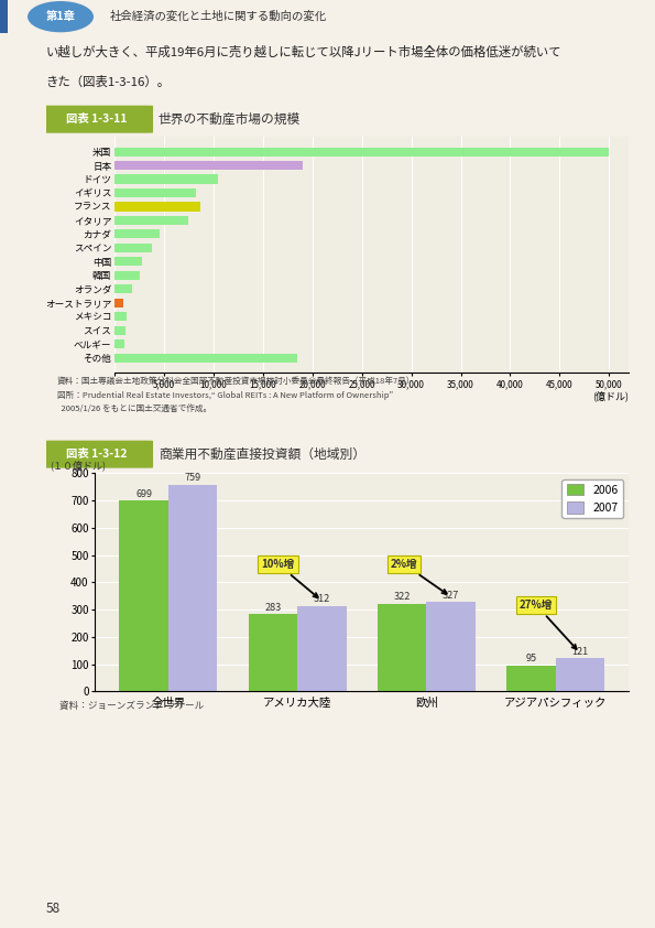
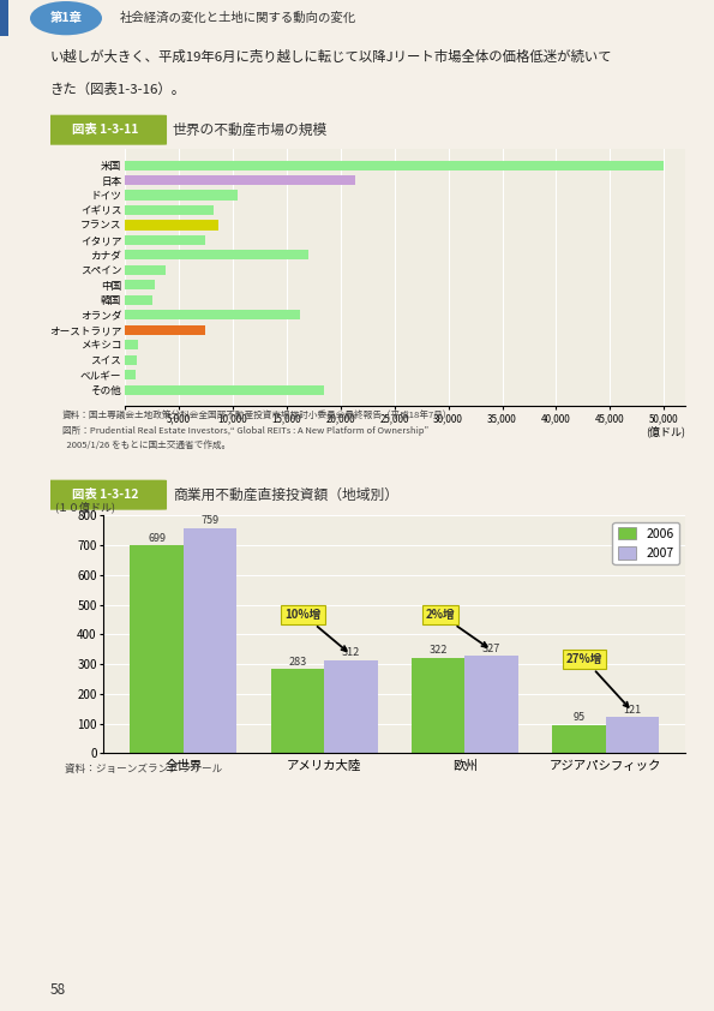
日本: 19,000 -> 21,400
カナダ: 4,500 -> 17,000
オランダ: 1,800 -> 16,200
オーストラリア: 900 -> 7,400
